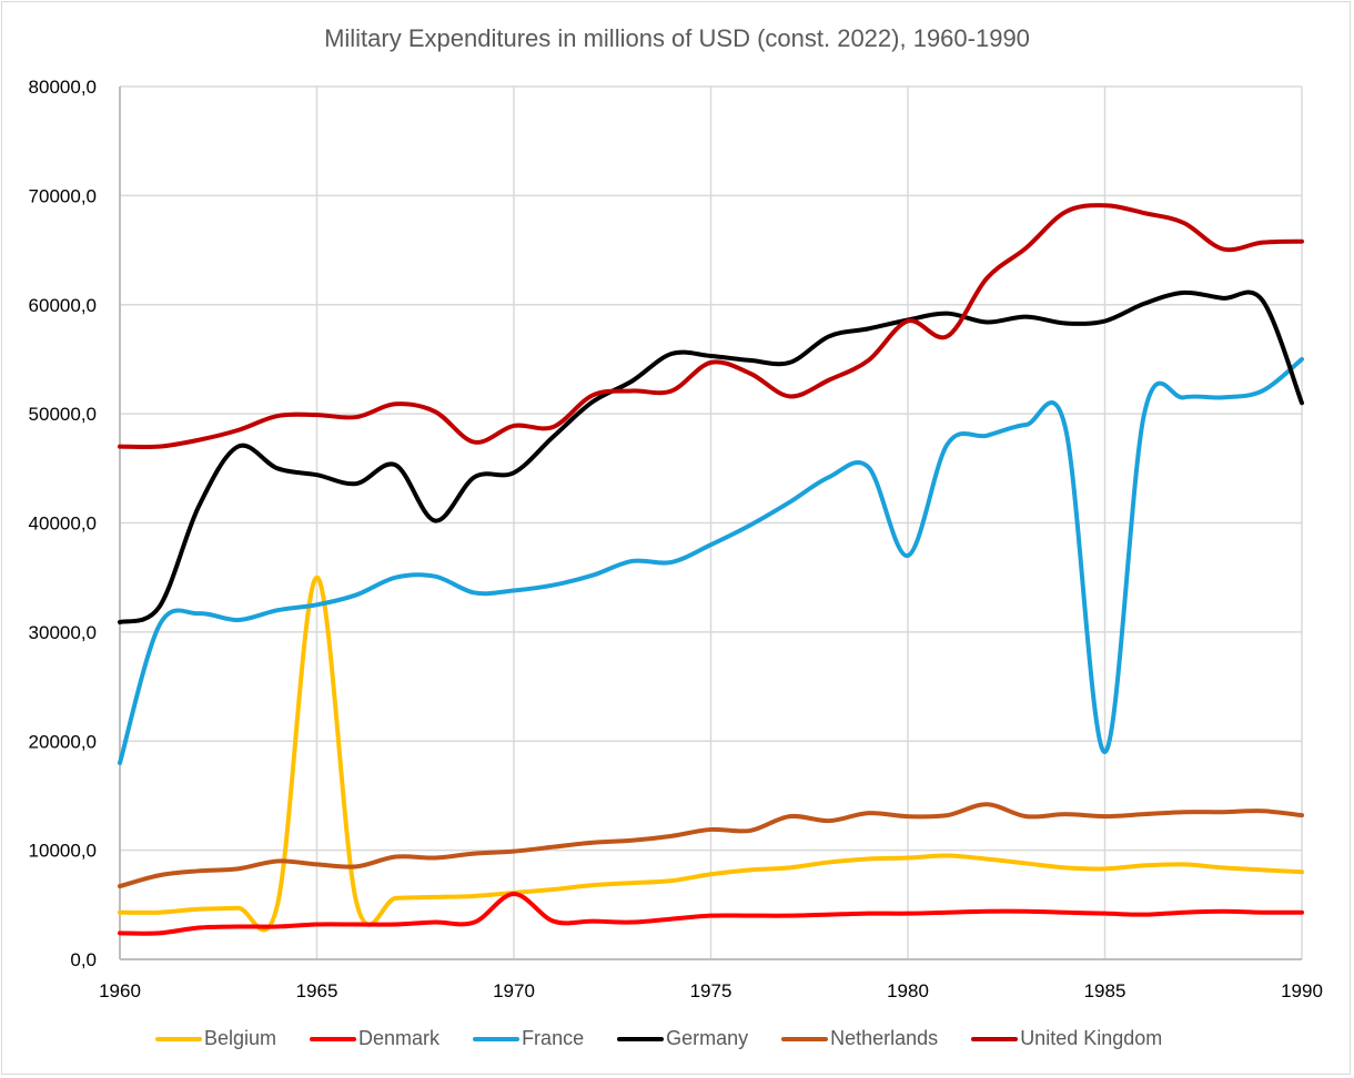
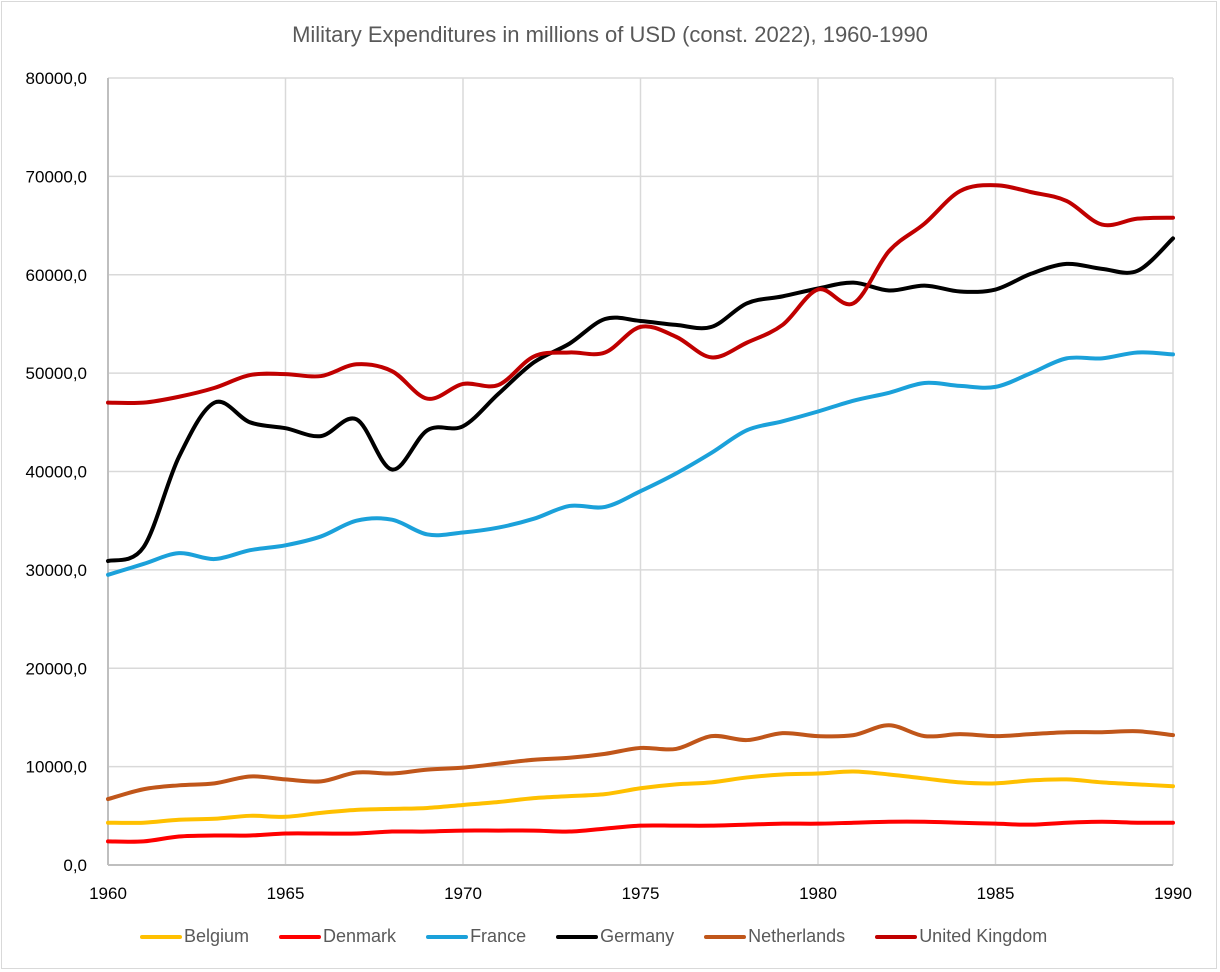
France/1960: 18000 -> 30000
Belgium/1965: 35000 -> 5000
Denmark/1970: 6000 -> 4000
France/1980: 37000 -> 46000
France/1985: 19000 -> 49000
France/1990: 55000 -> 52000
Germany/1990: 51000 -> 64000
